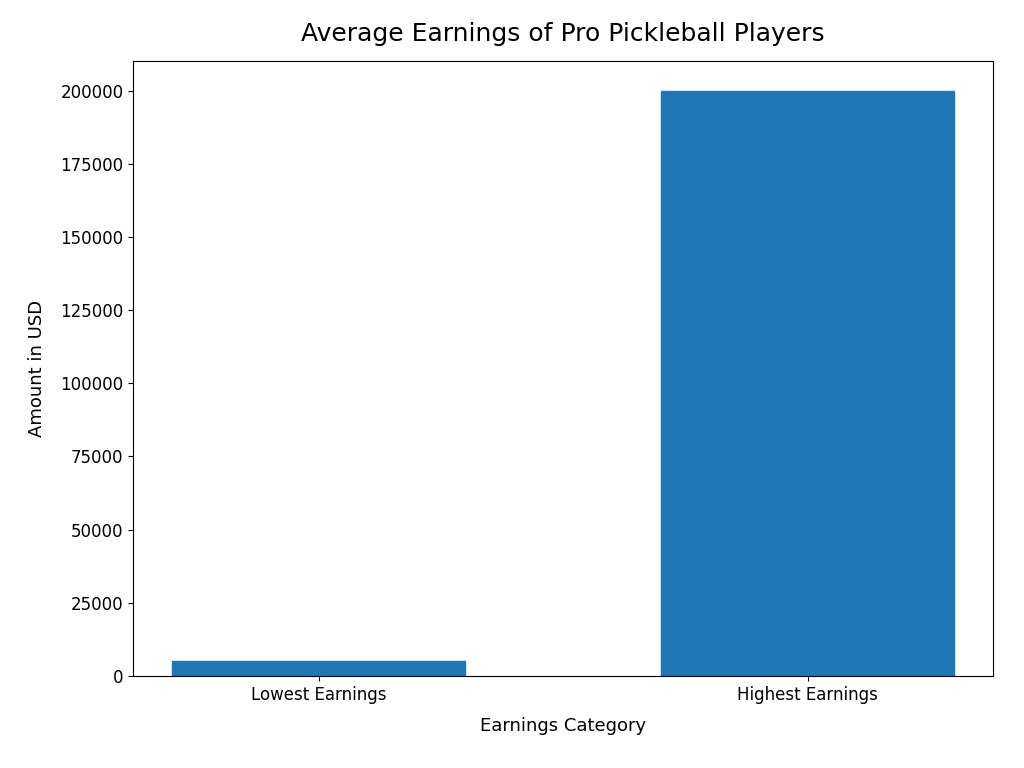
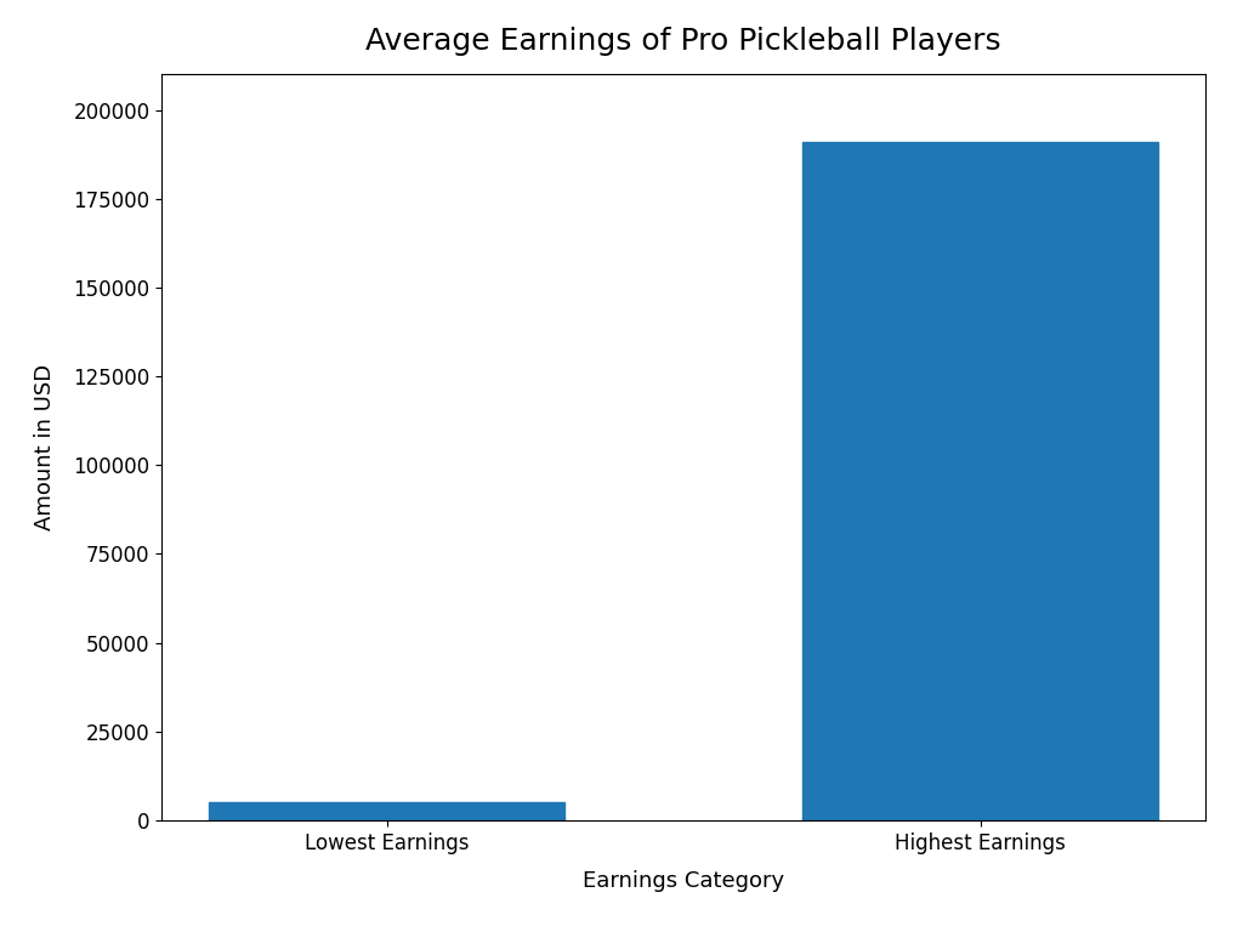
Highest Earnings: 200000 -> 191000
